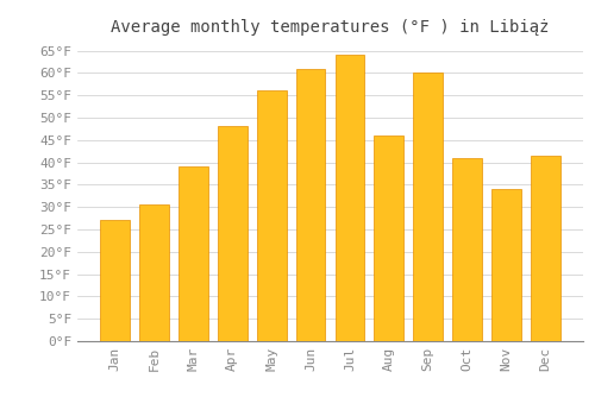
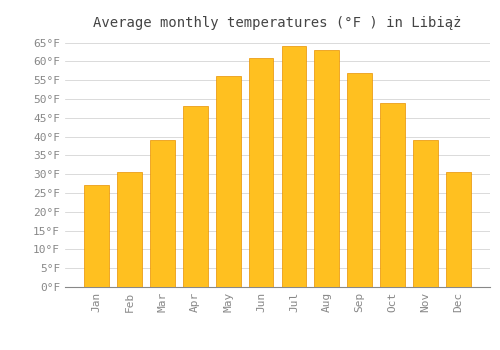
Aug: 46.0°F -> 63.0°F
Sep: 60.0°F -> 57.0°F
Oct: 41.0°F -> 49.0°F
Nov: 34.0°F -> 39.0°F
Dec: 41.5°F -> 30.5°F
